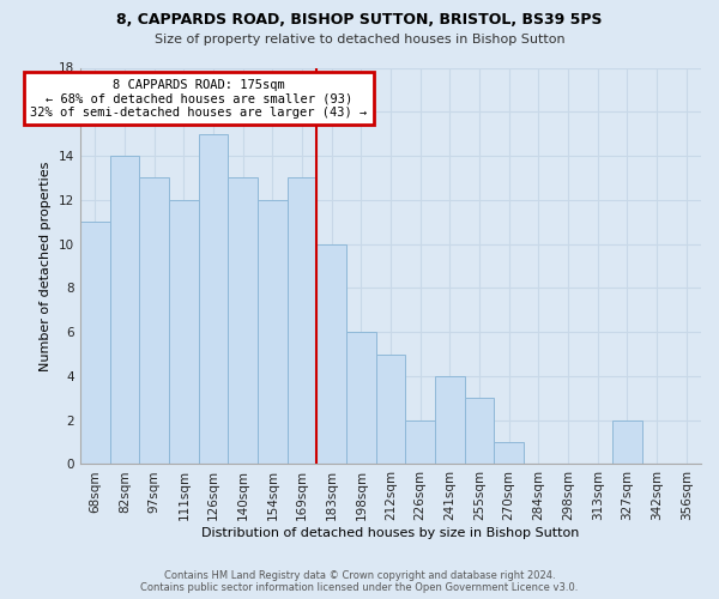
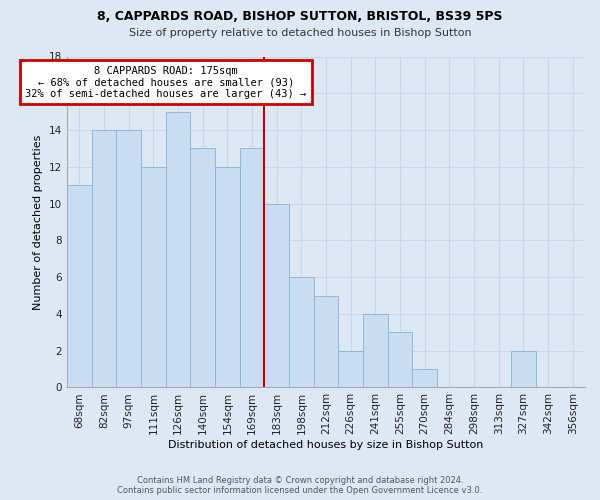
97sqm: 13 -> 14
